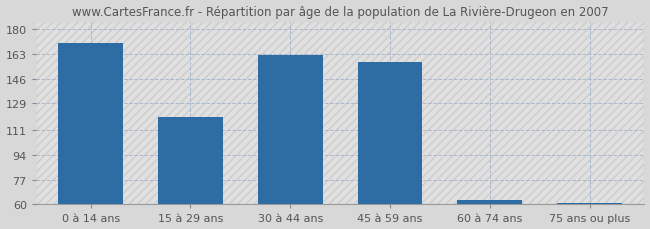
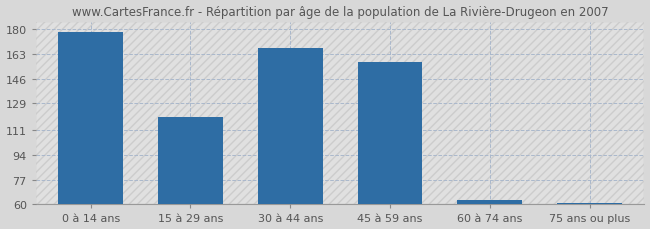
0 à 14 ans: 170 -> 178
30 à 44 ans: 162 -> 167
